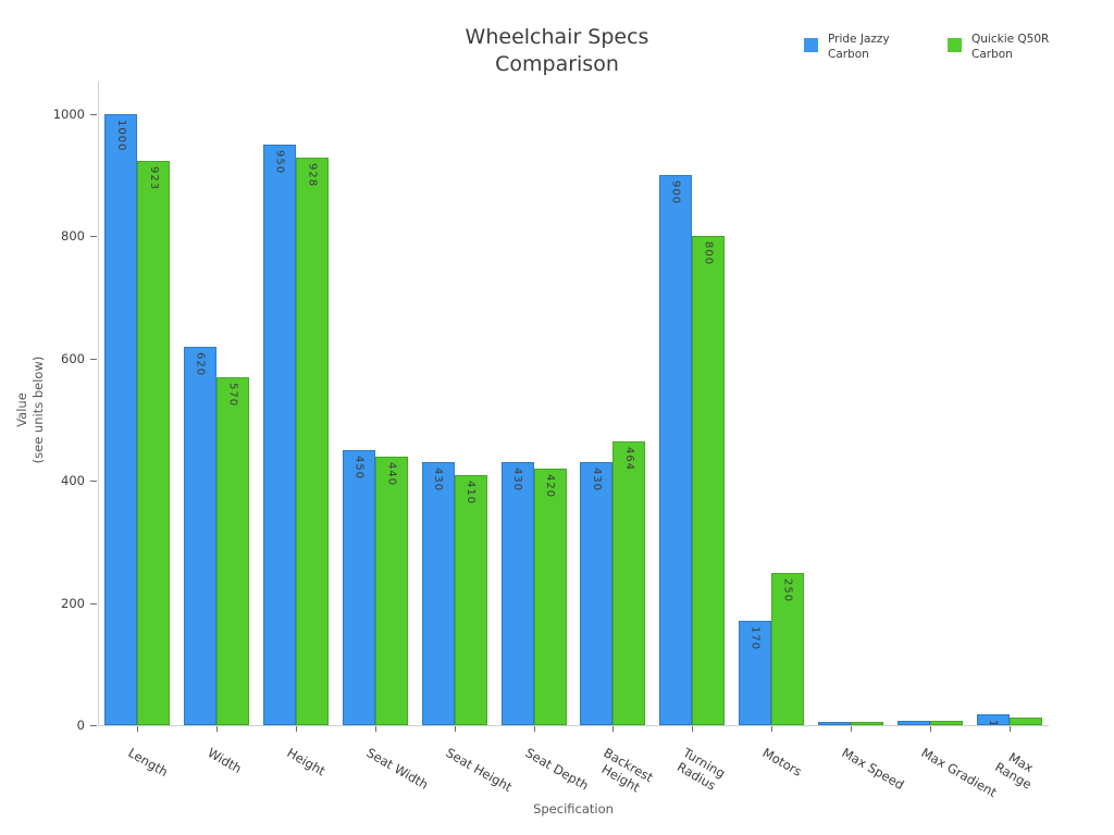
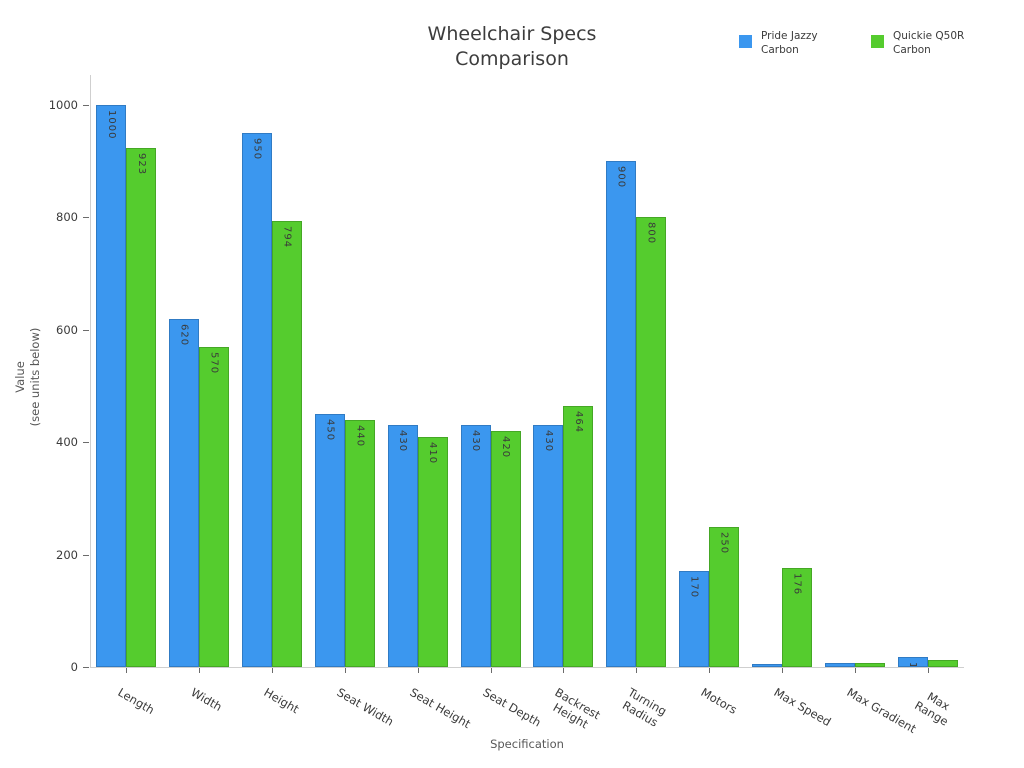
Quickie Q50R Carbon/Height: 928 -> 794
Quickie Q50R Carbon/Max Speed: 6 -> 176
